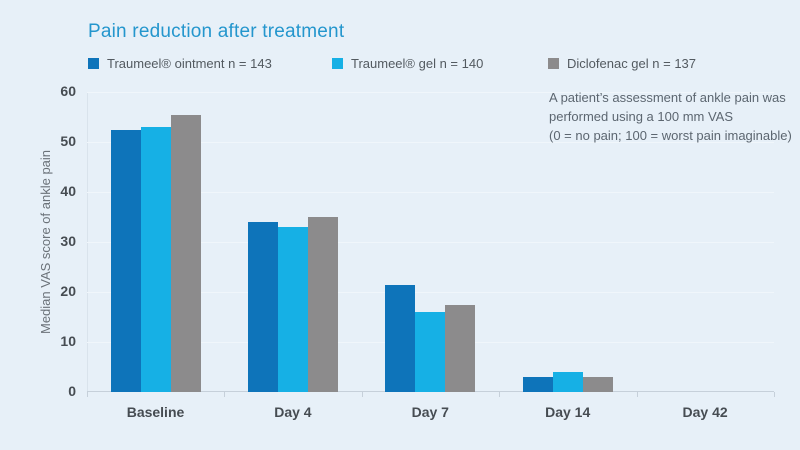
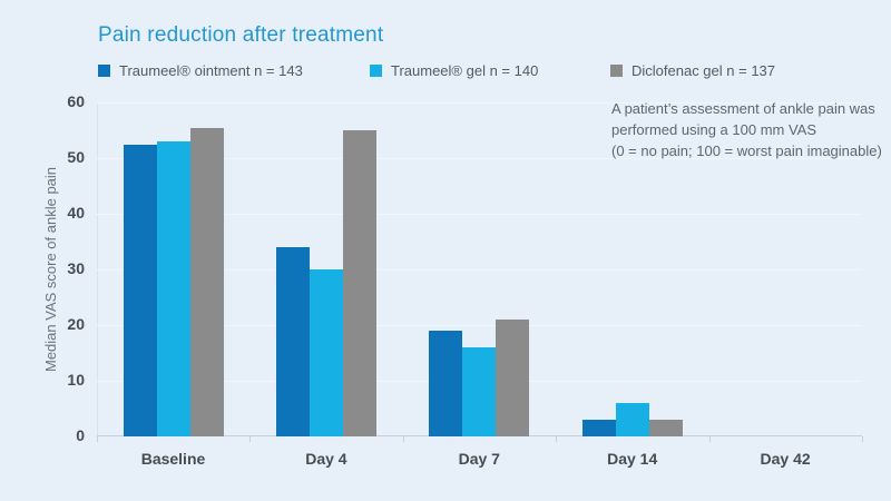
Traumeel® gel n = 140/Day 4: 33 -> 30
Diclofenac gel n = 137/Day 4: 35 -> 55
Traumeel® ointment n = 143/Day 7: 22 -> 19
Diclofenac gel n = 137/Day 7: 18 -> 21
Traumeel® gel n = 140/Day 14: 4 -> 6
